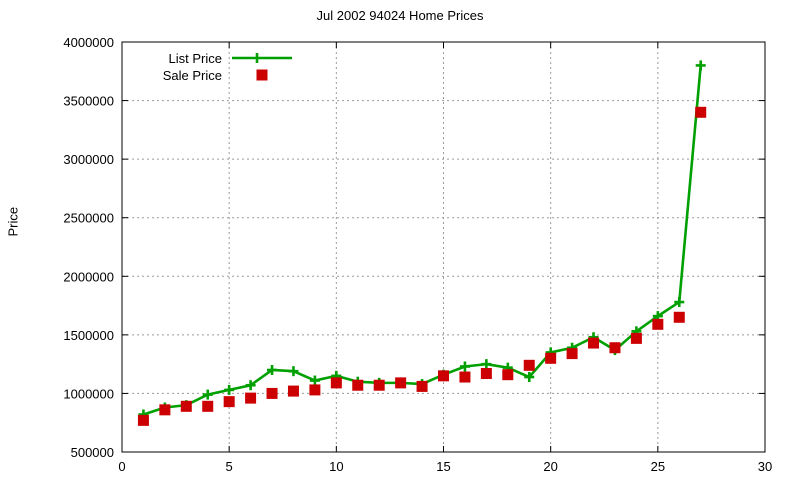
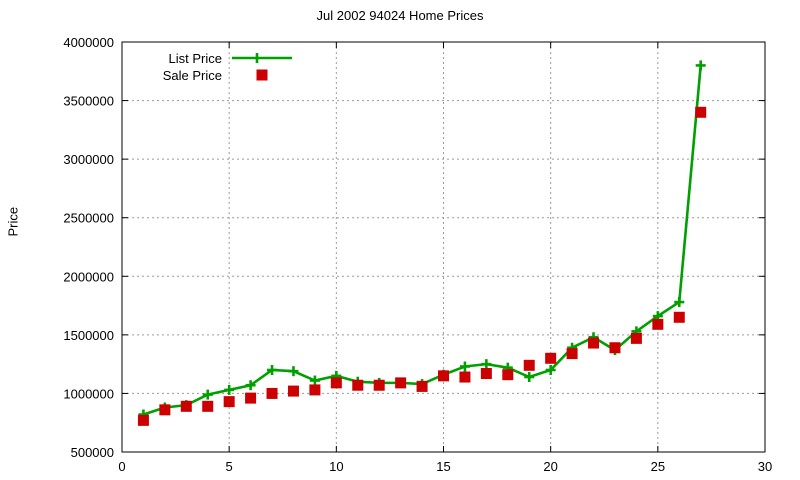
List Price/20: 1350000 -> 1200000
